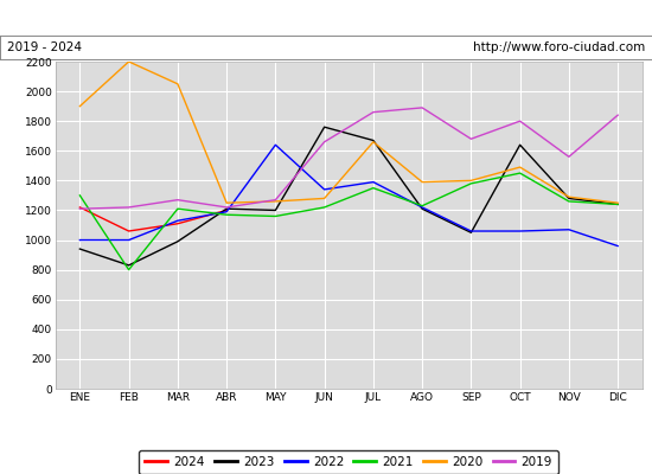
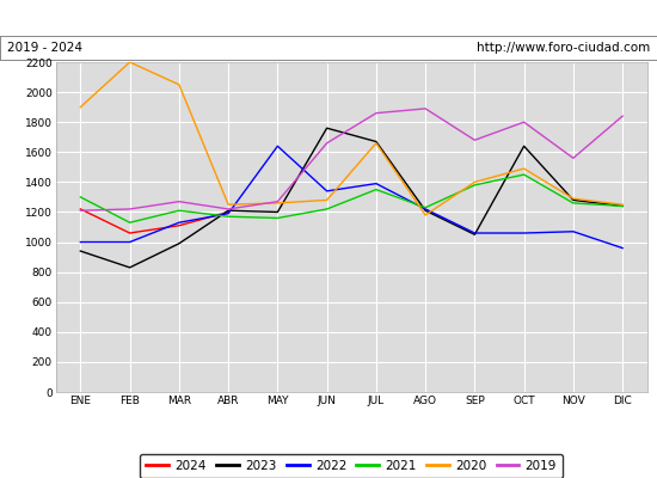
2021/FEB: 800 -> 1130
2020/AGO: 1390 -> 1180
